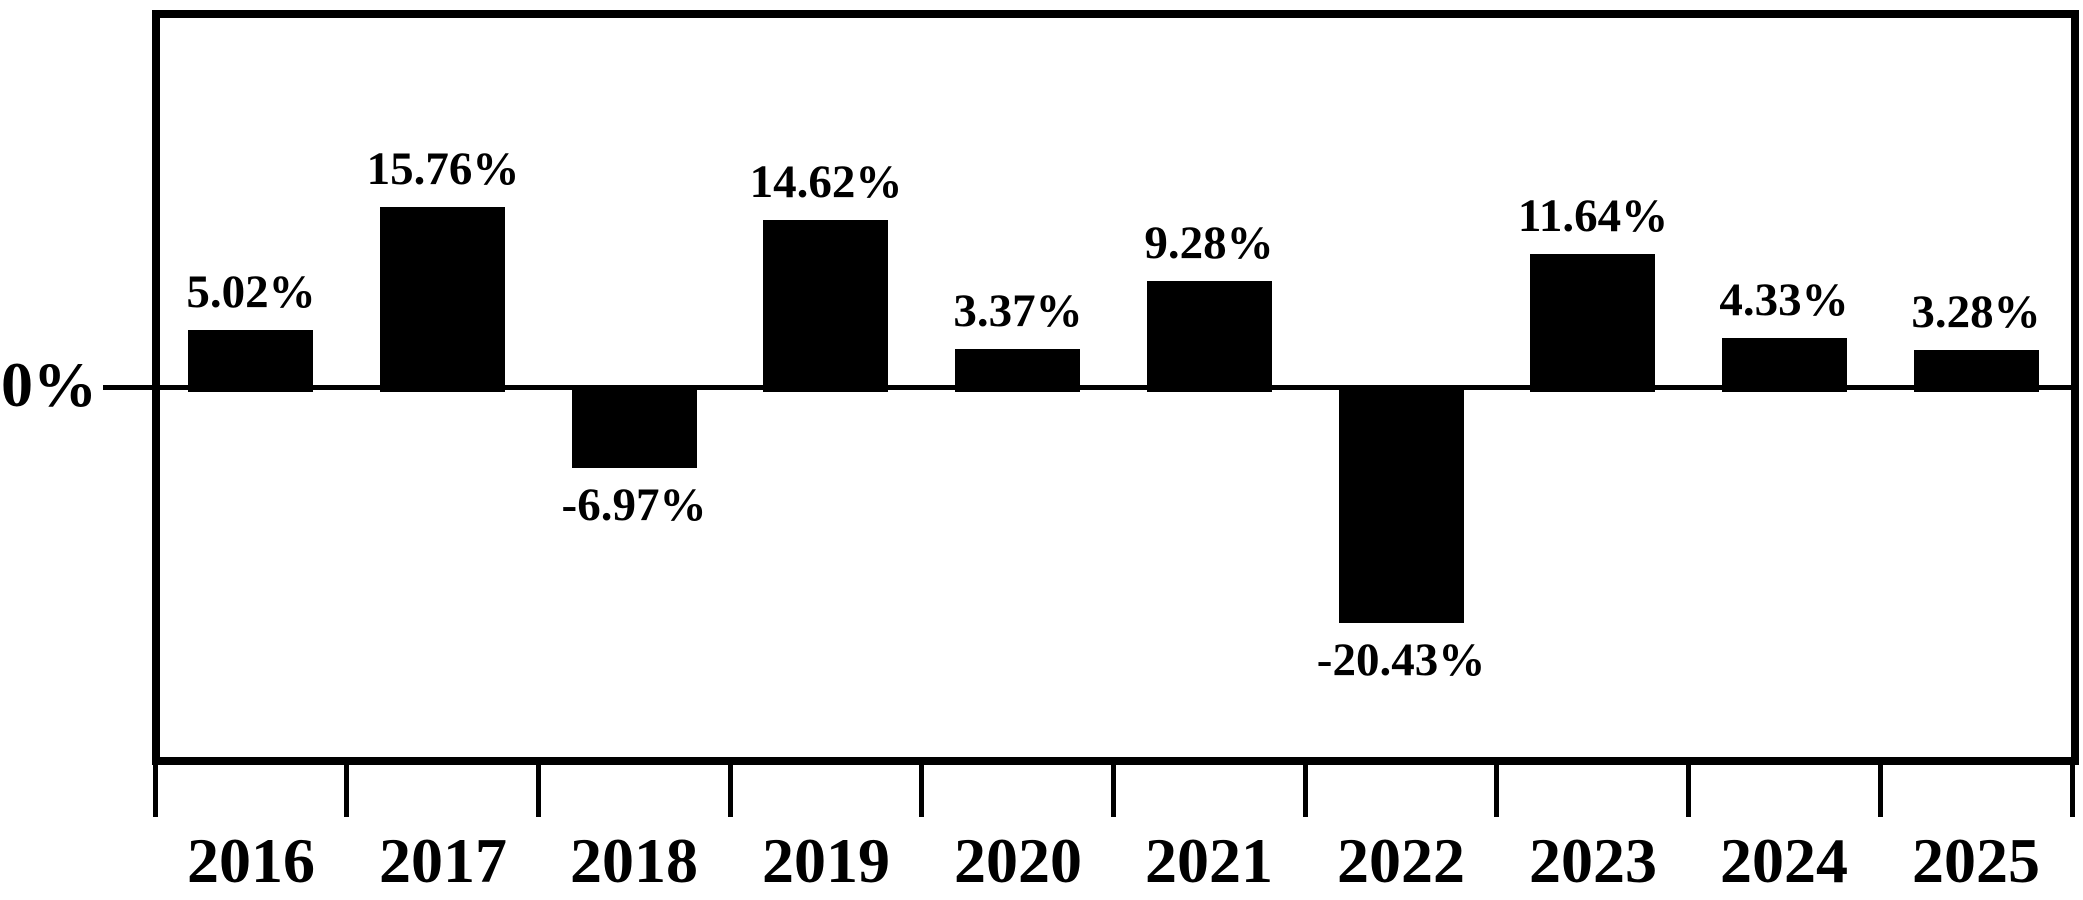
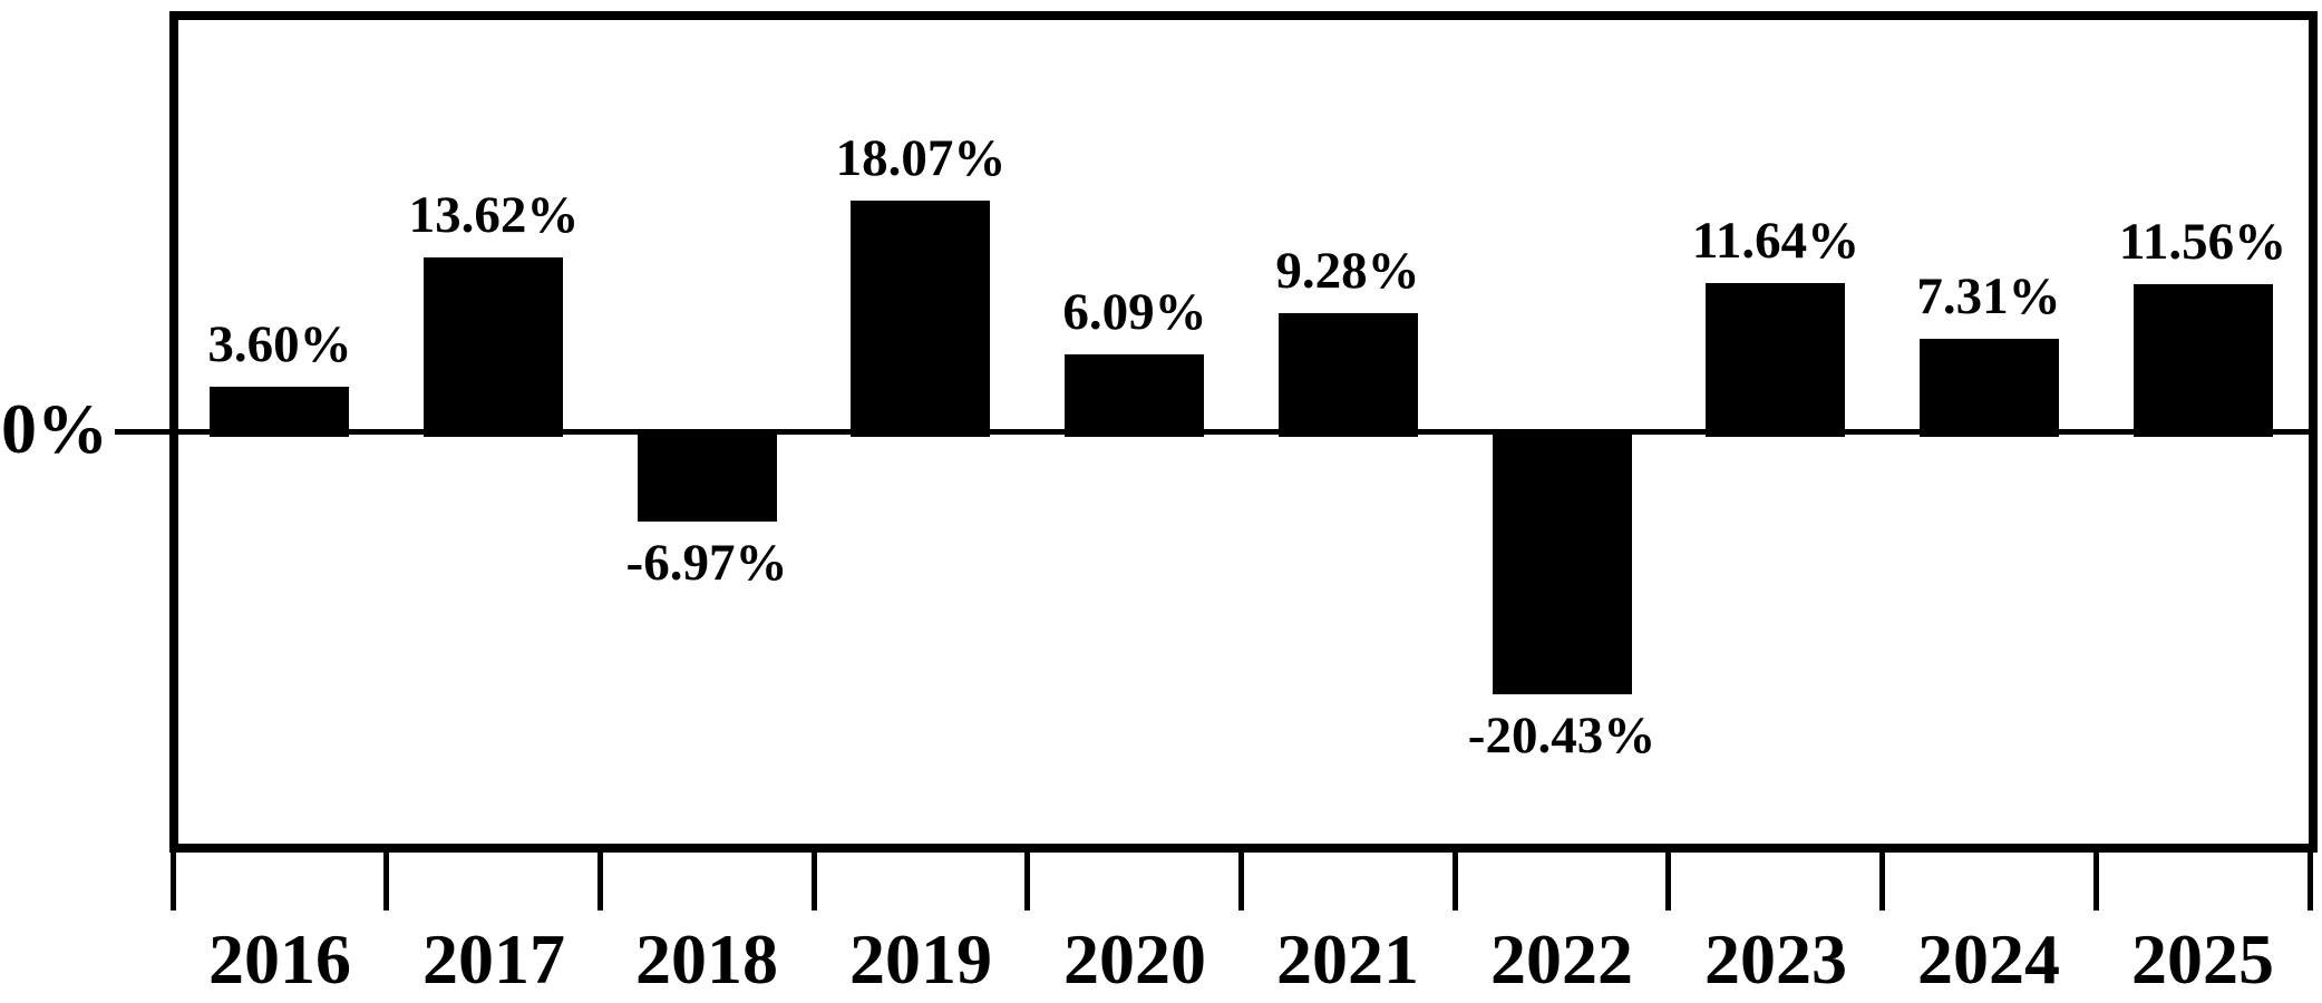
2016: 5.02% -> 3.60%
2017: 15.76% -> 13.62%
2019: 14.62% -> 18.07%
2020: 3.37% -> 6.09%
2024: 4.33% -> 7.31%
2025: 3.28% -> 11.56%
